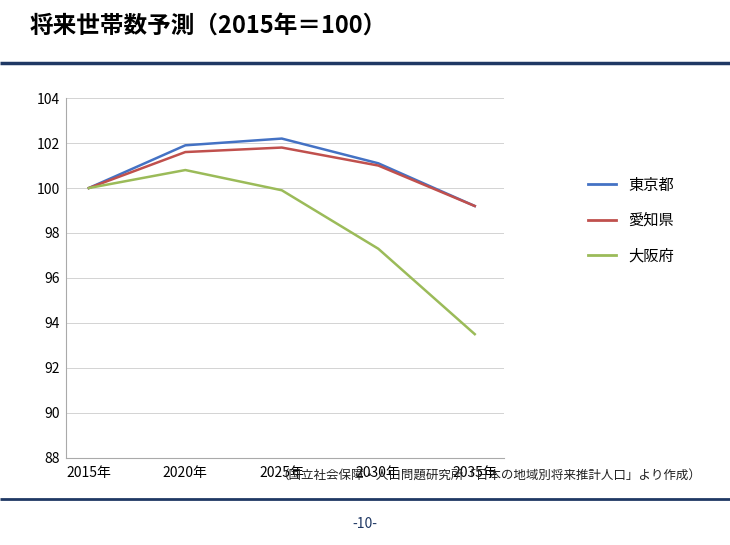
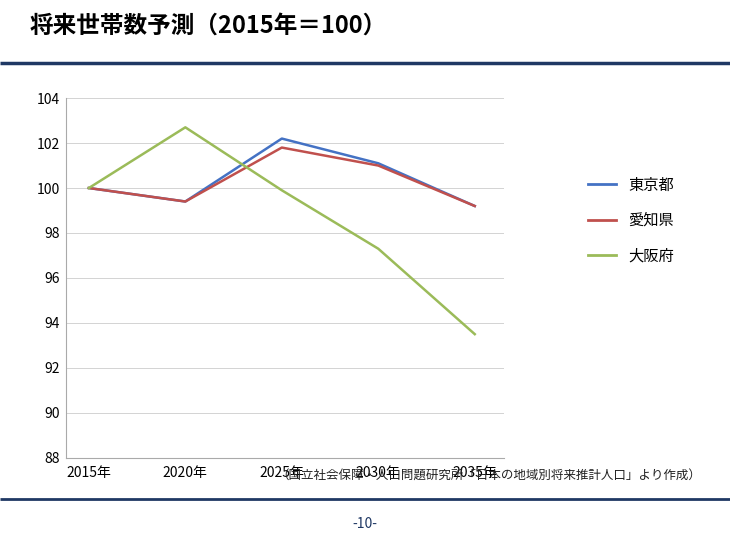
東京都/2020年: 101.9 -> 99.4
愛知県/2020年: 101.6 -> 99.4
大阪府/2020年: 100.8 -> 102.7
